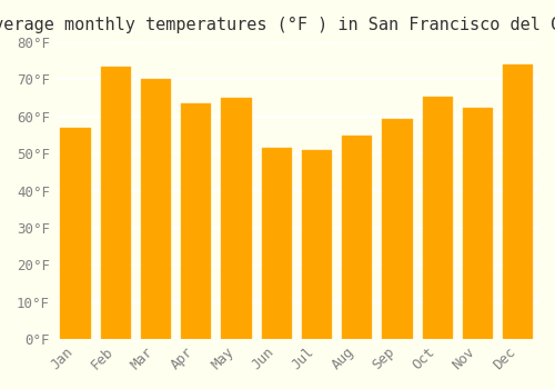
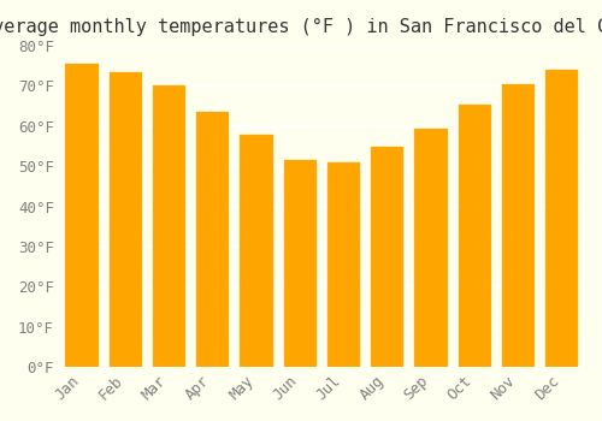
Jan: 57.0°F -> 75.5°F
May: 65.0°F -> 58.0°F
Nov: 62.5°F -> 70.5°F
